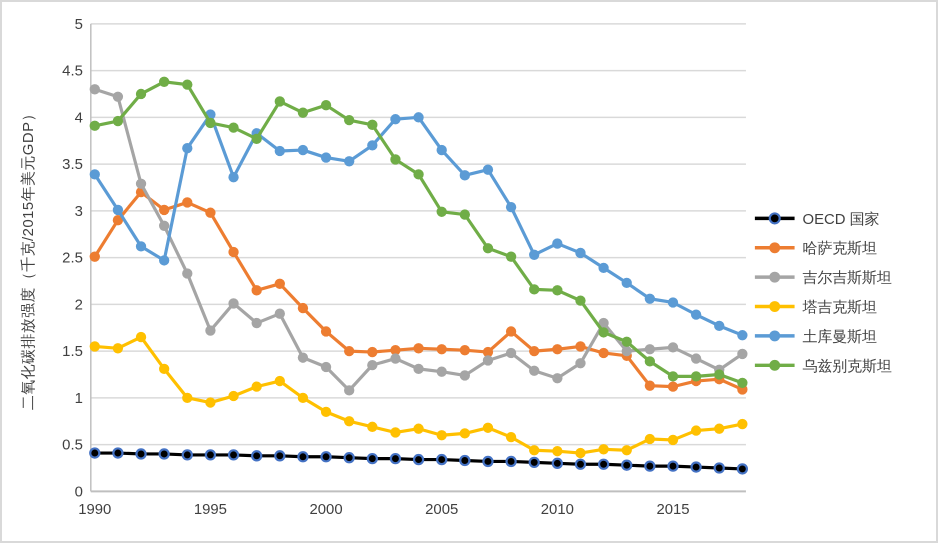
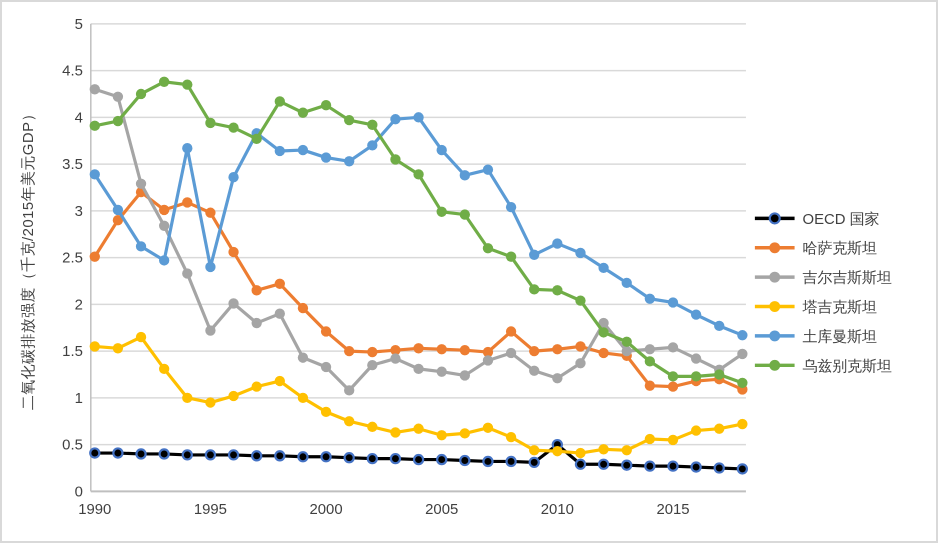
土库曼斯坦/1995: 4.0 -> 2.4
OECD 国家/2010: 0.3 -> 0.5
